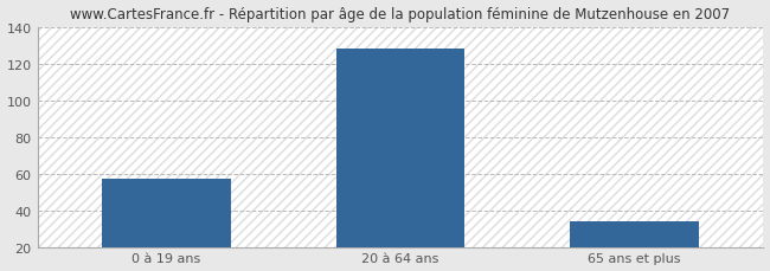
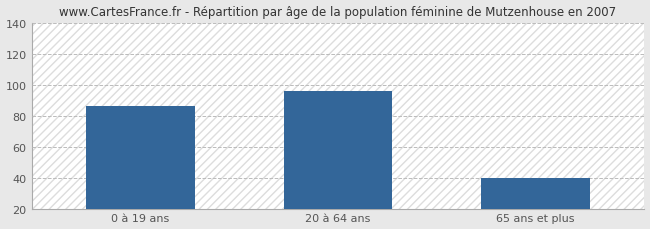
0 à 19 ans: 57 -> 86
20 à 64 ans: 128 -> 96
65 ans et plus: 34 -> 40
